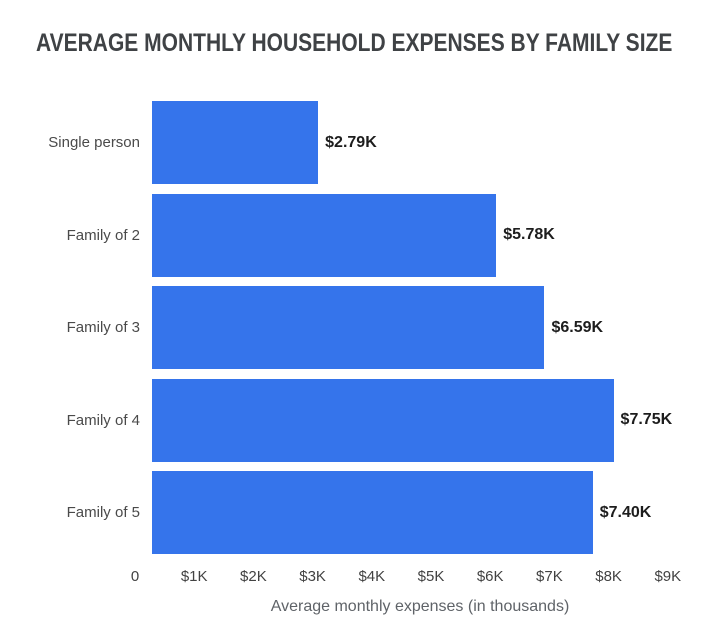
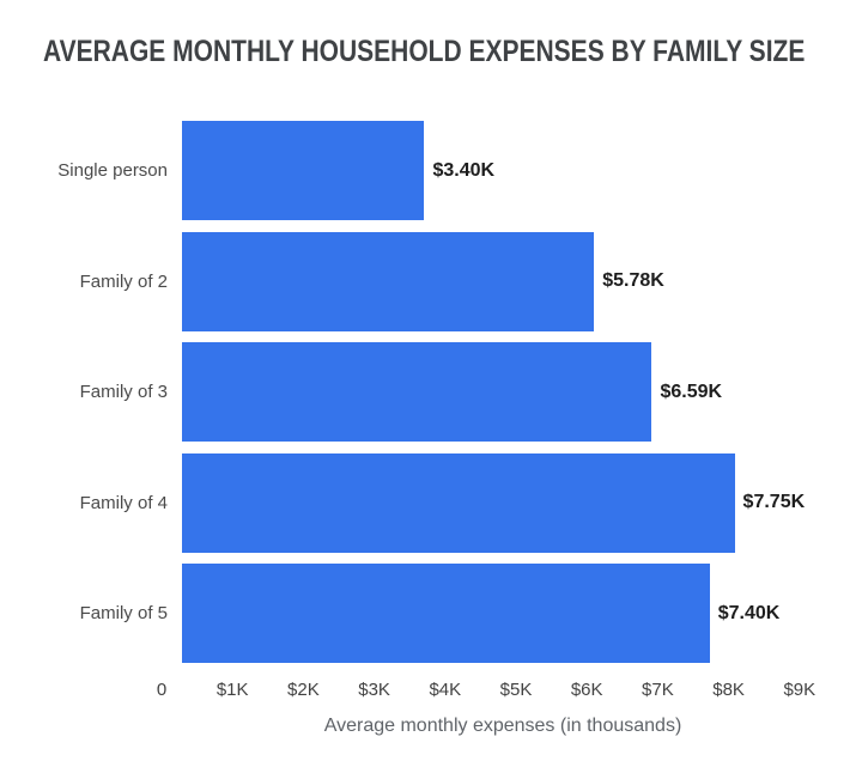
Single person: $2.79K -> $3.40K
